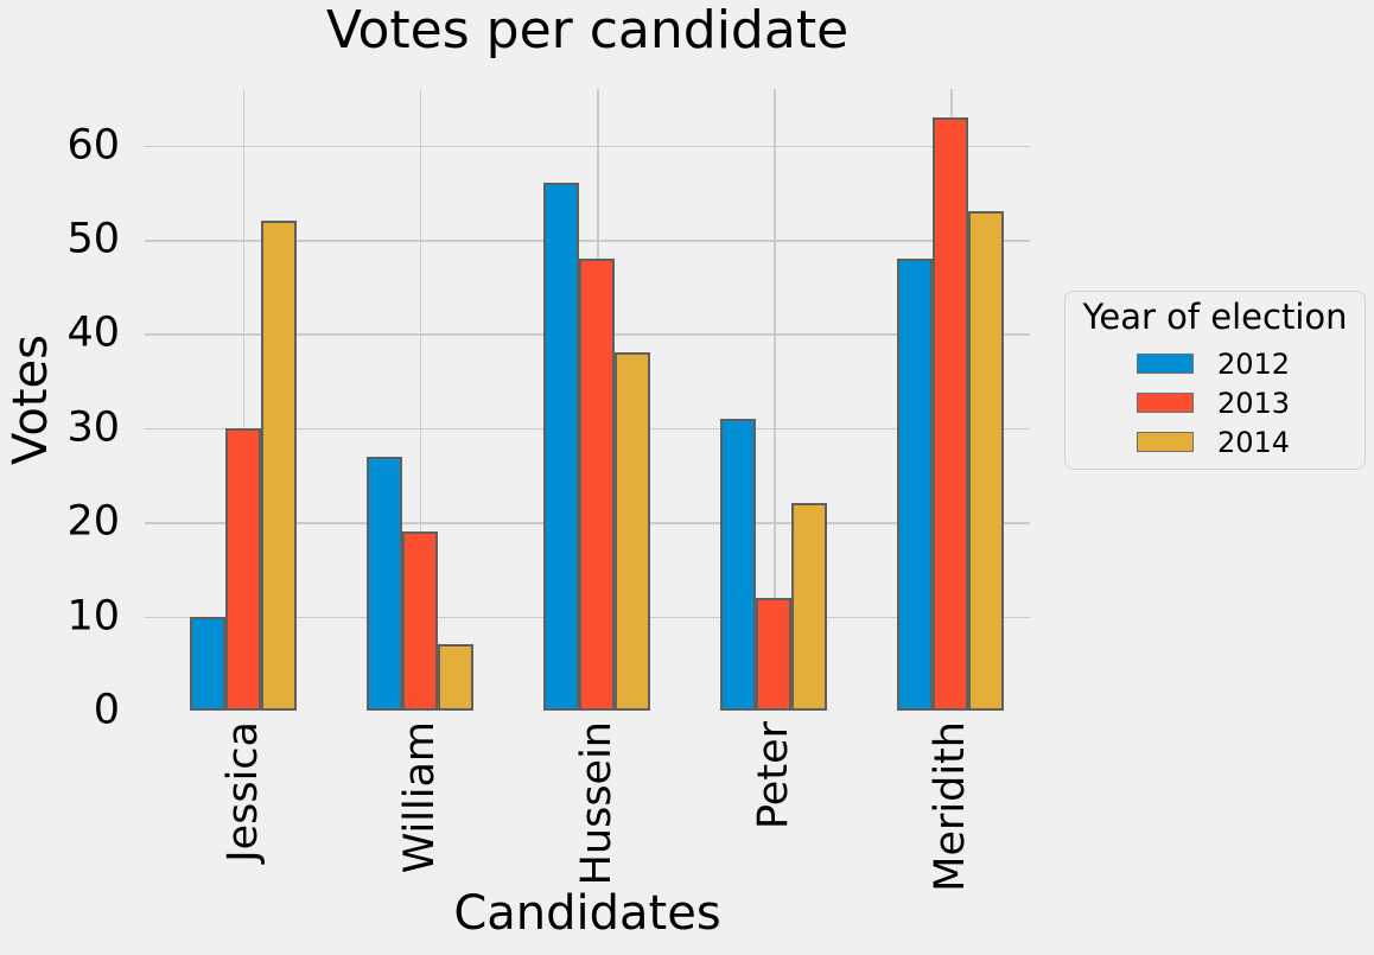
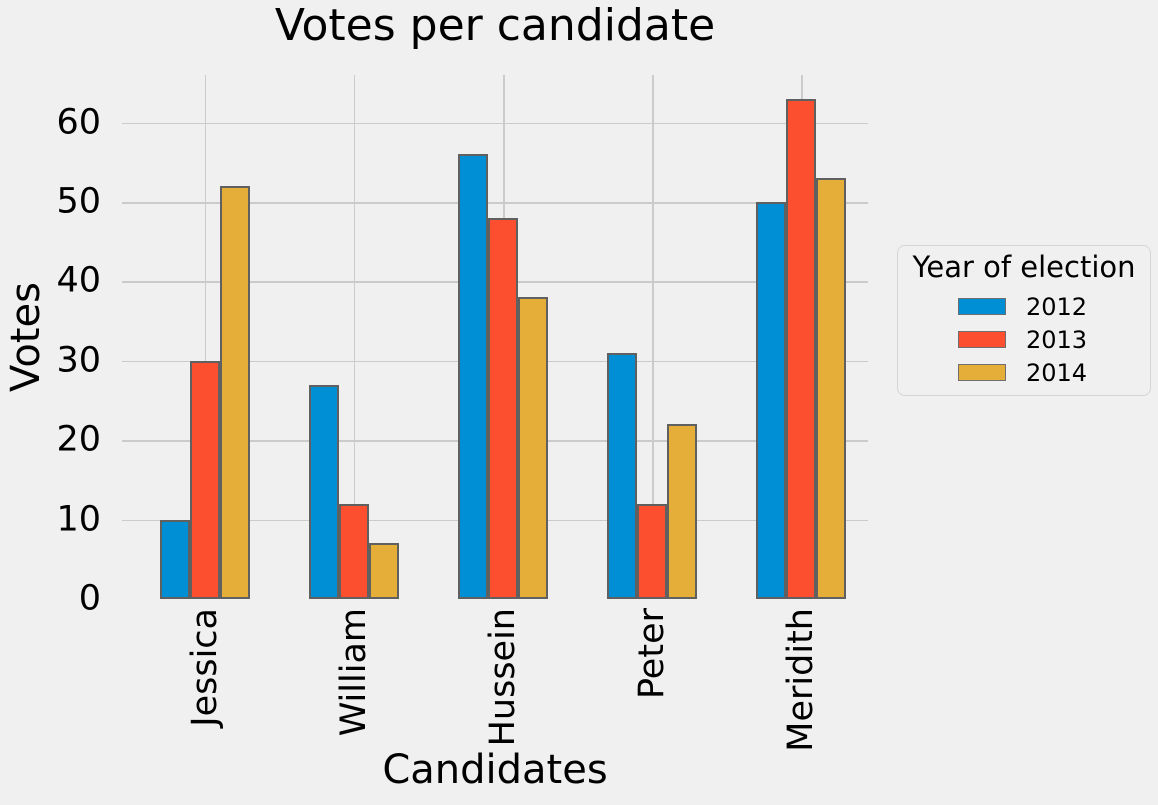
2013/William: 19 -> 12
2012/Meridith: 48 -> 50
